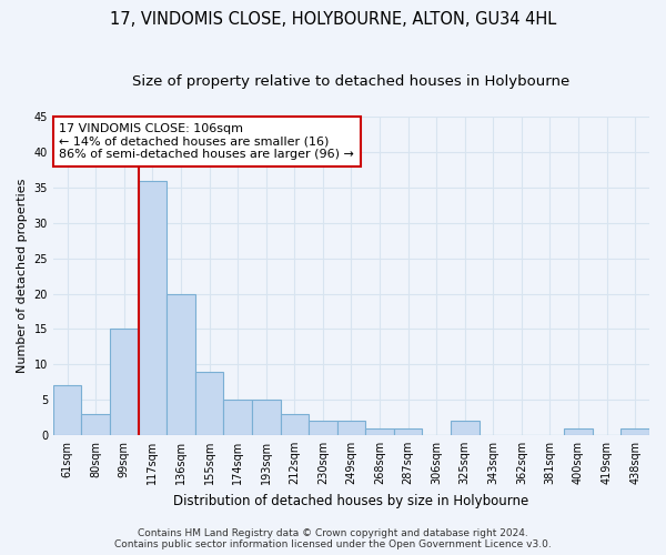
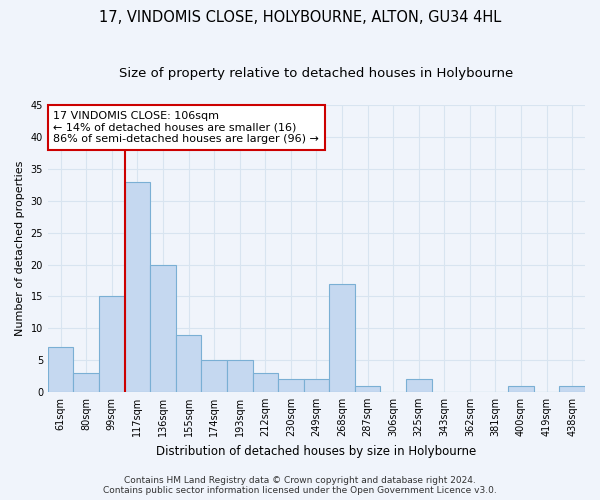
117sqm: 36 -> 33
268sqm: 1 -> 17
